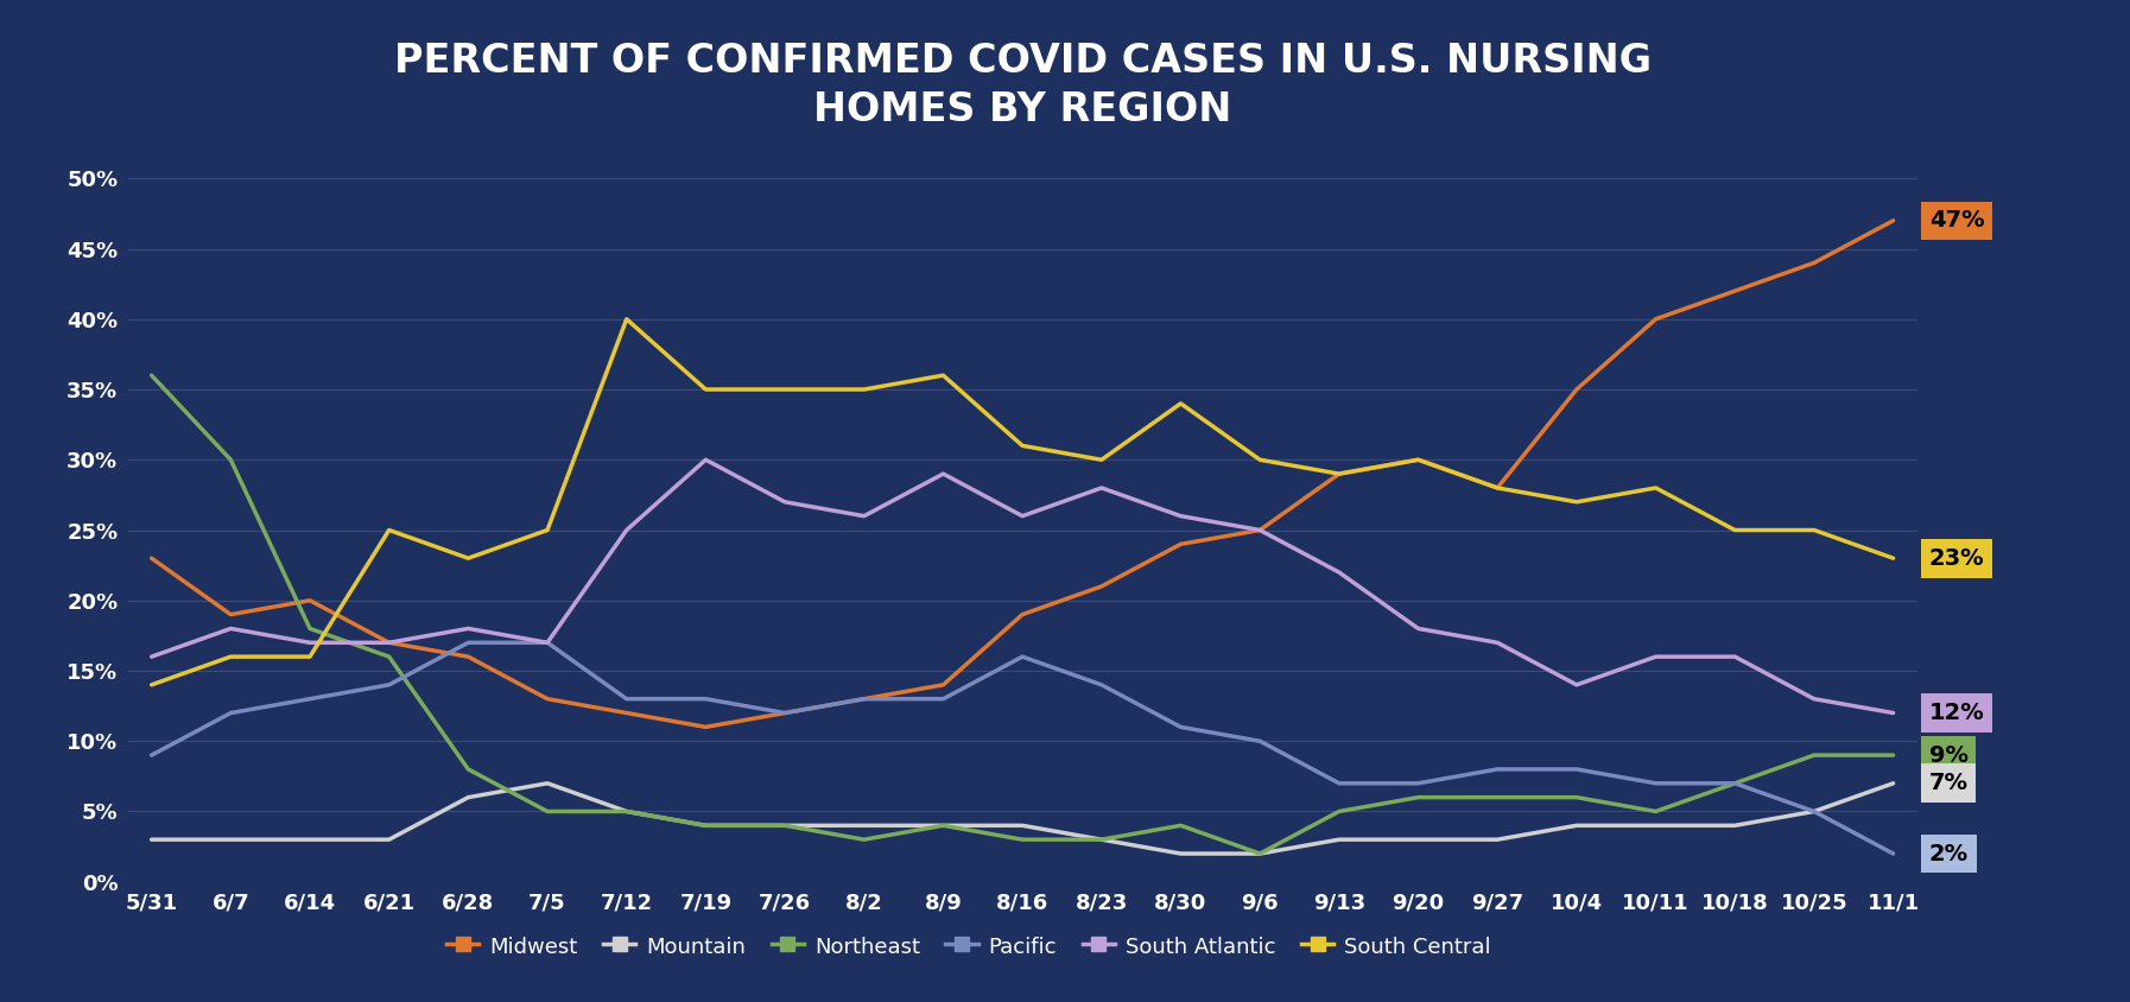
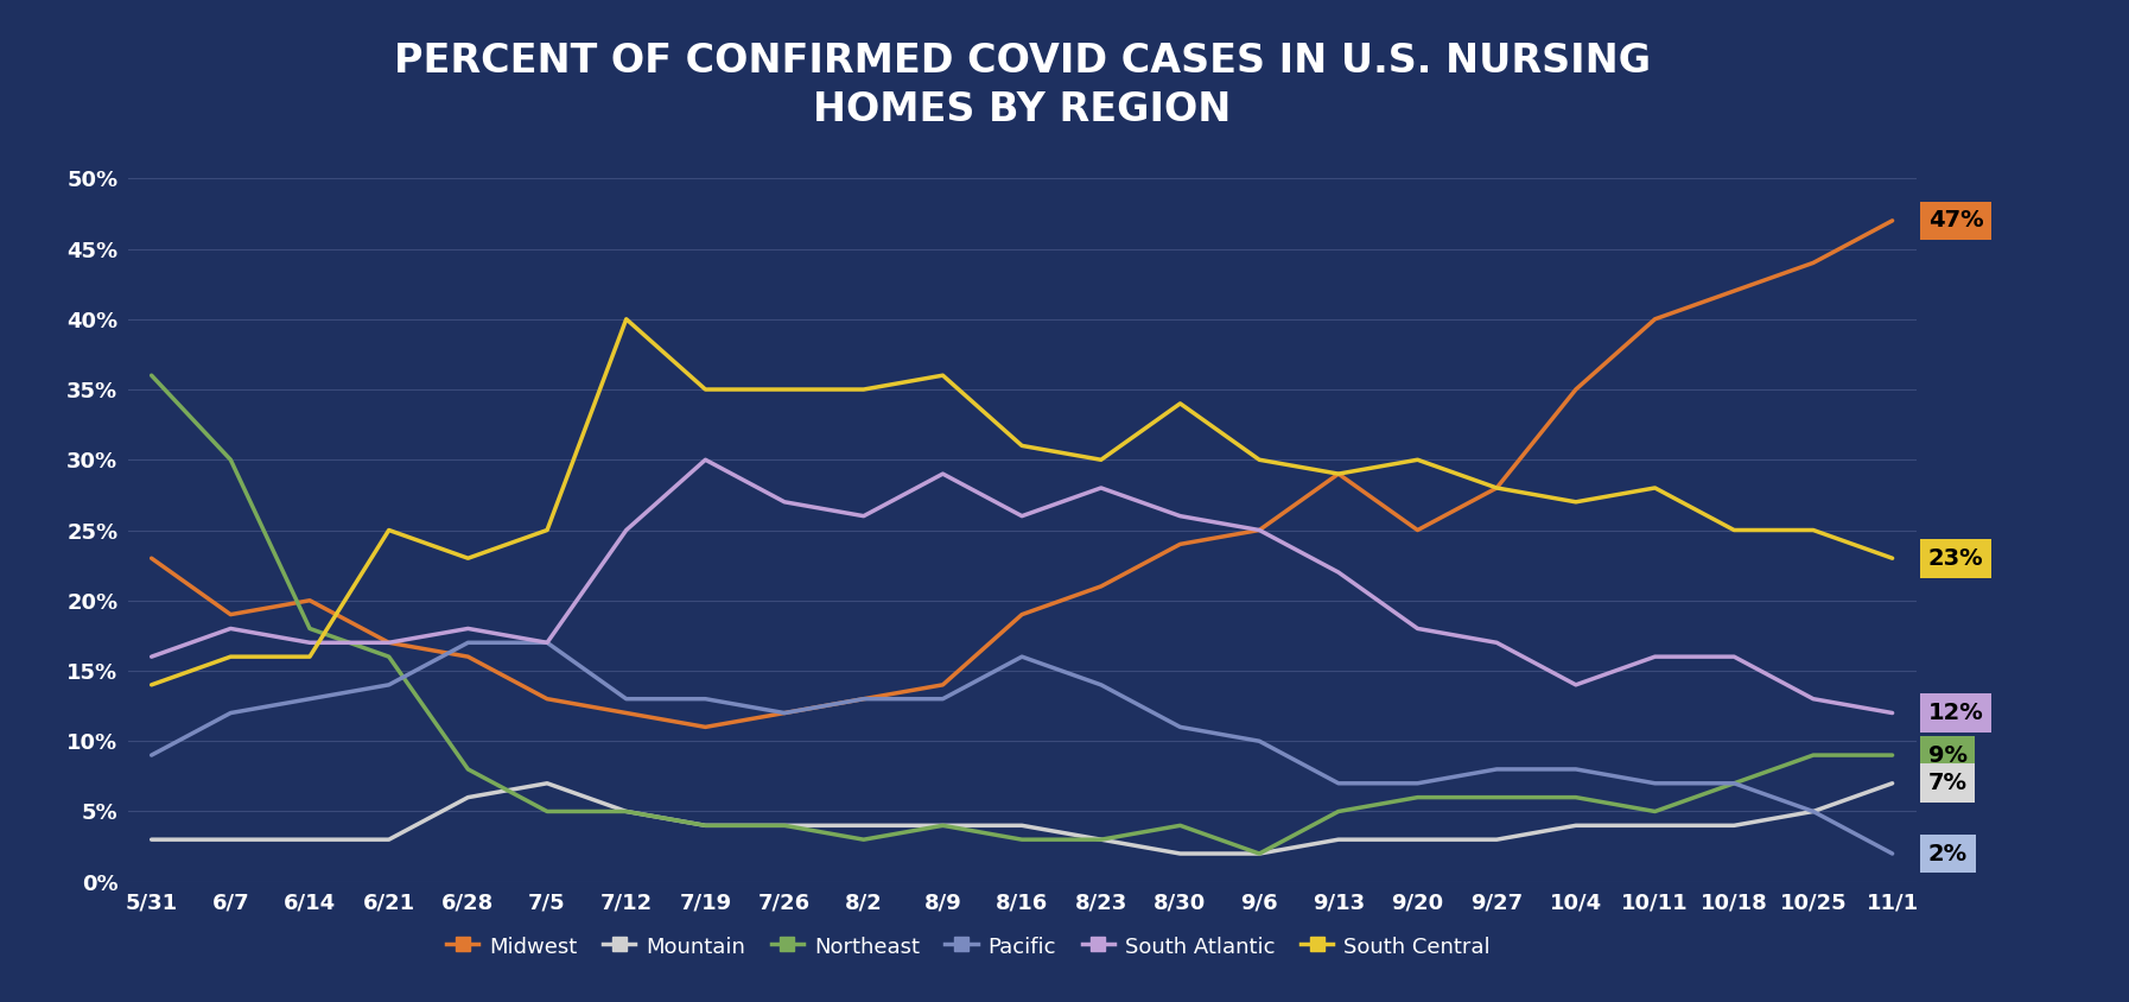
Midwest/9/20: 30% -> 25%
